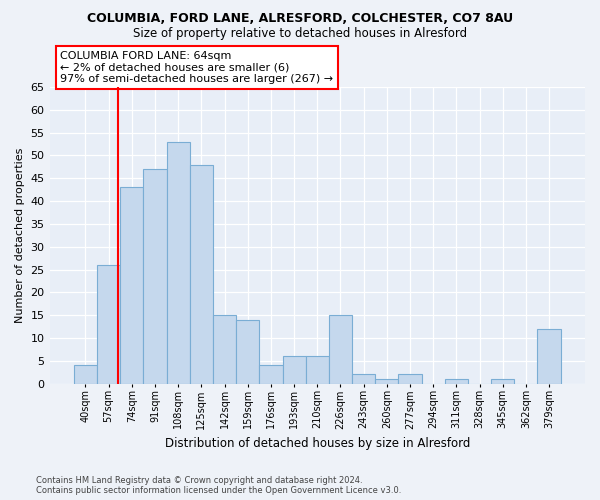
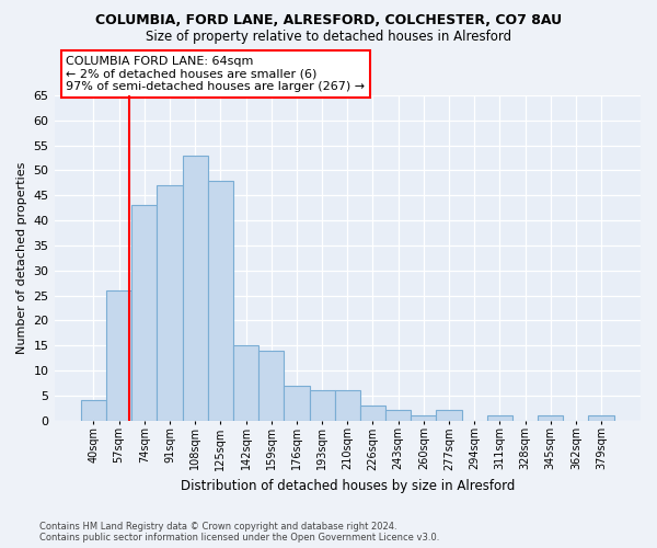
176sqm: 4 -> 7
226sqm: 15 -> 3
379sqm: 12 -> 1
